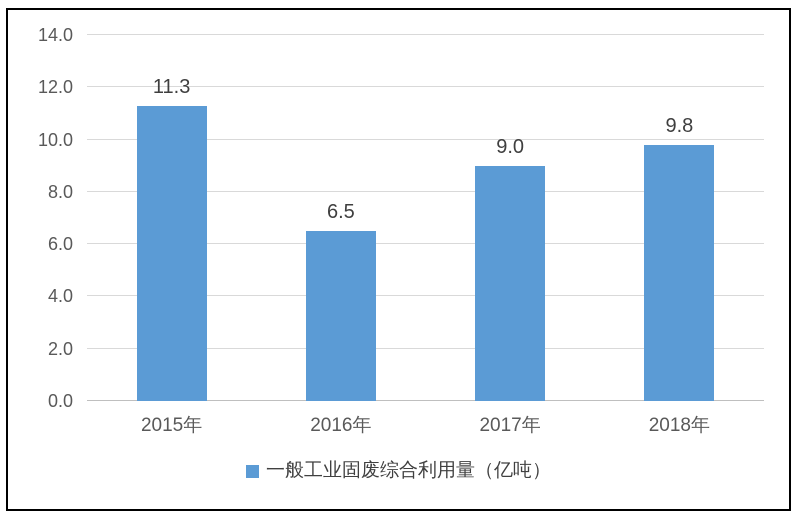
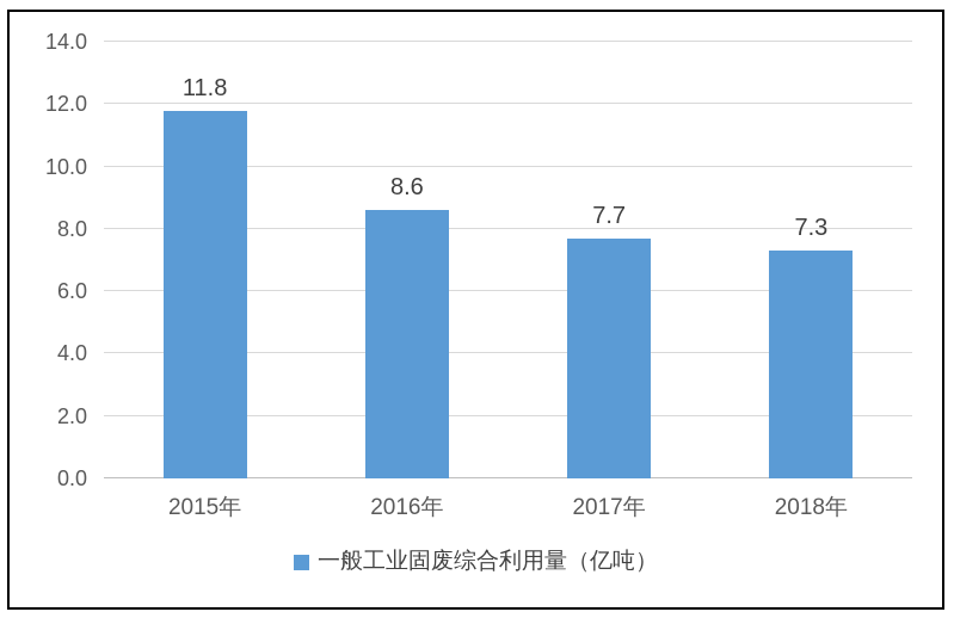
2015年: 11.3 -> 11.8
2016年: 6.5 -> 8.6
2017年: 9.0 -> 7.7
2018年: 9.8 -> 7.3
